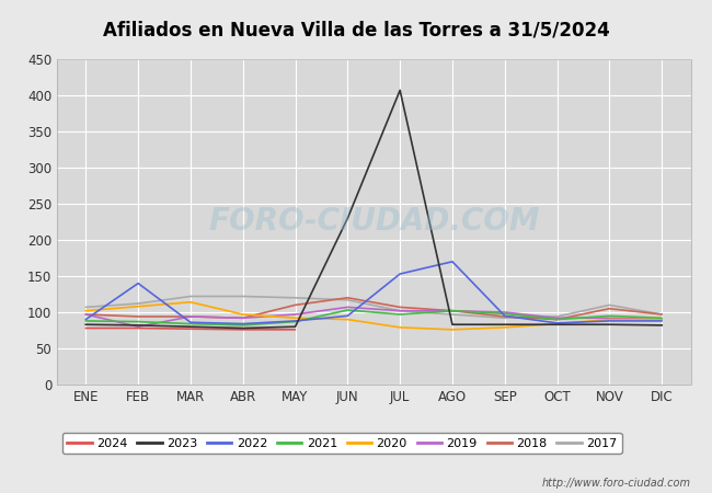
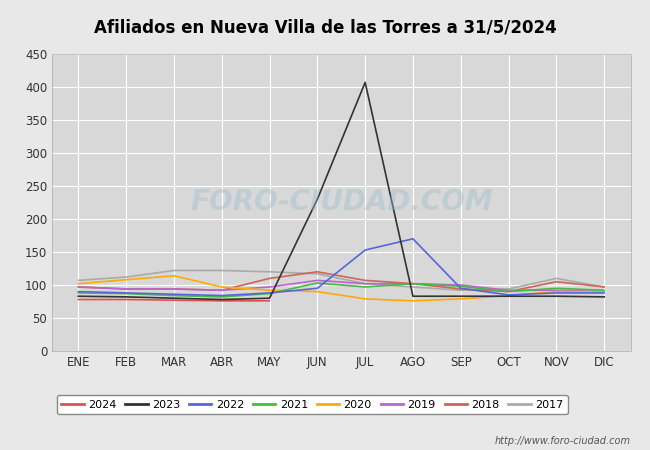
2022/FEB: 140 -> 88
2019/FEB: 80 -> 94
